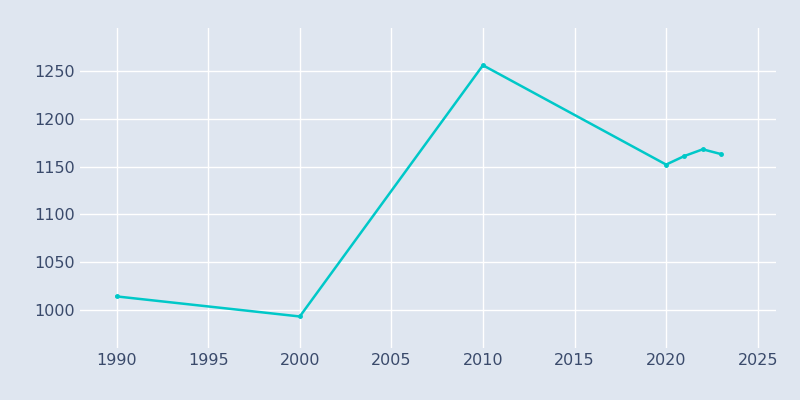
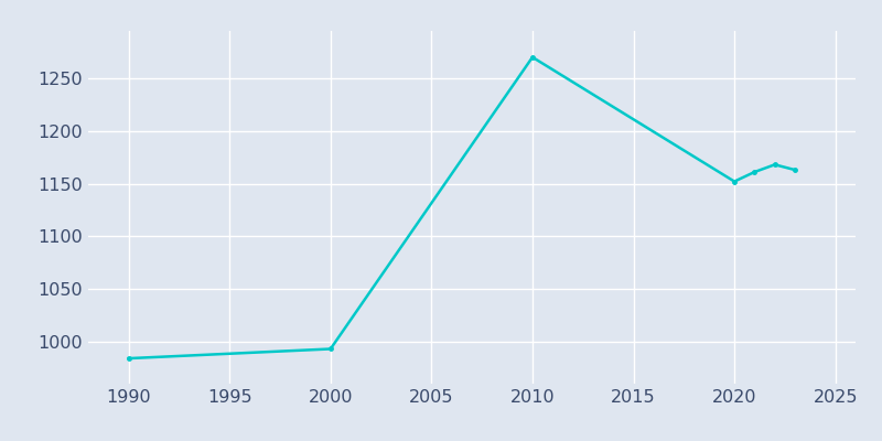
1990: 1014 -> 984
2010: 1256 -> 1270
